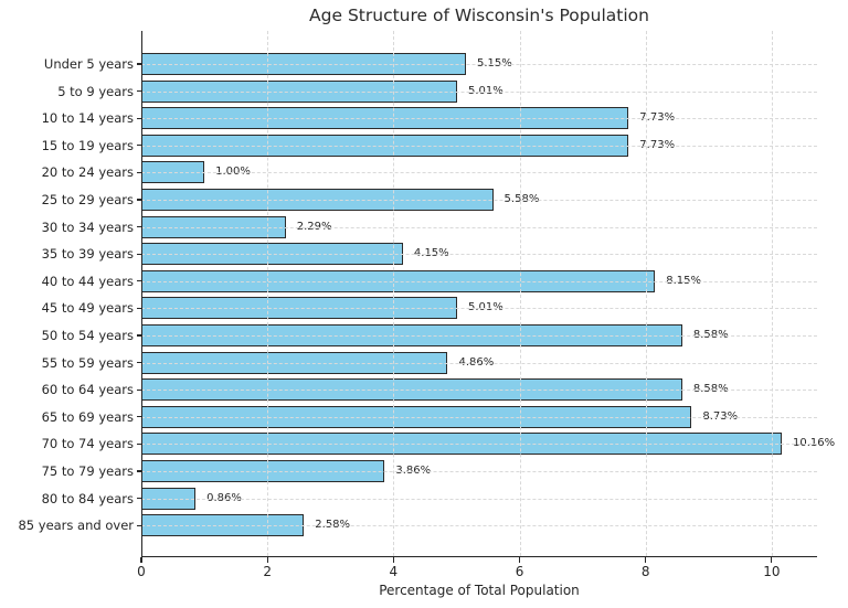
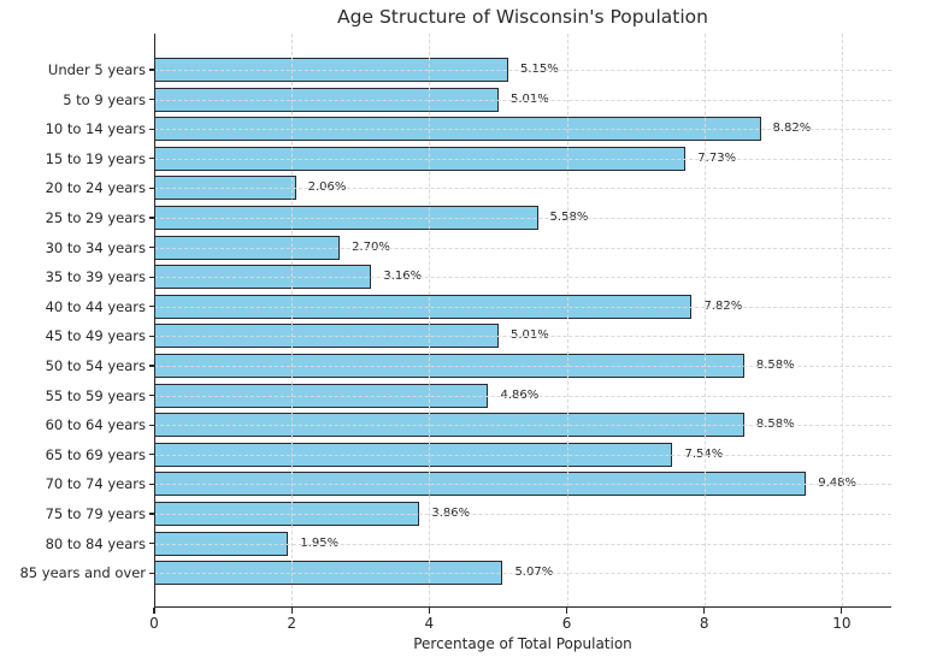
10 to 14 years: 7.73% -> 8.82%
20 to 24 years: 1.00% -> 2.06%
30 to 34 years: 2.29% -> 2.70%
35 to 39 years: 4.15% -> 3.16%
40 to 44 years: 8.15% -> 7.82%
65 to 69 years: 8.73% -> 7.54%
70 to 74 years: 10.16% -> 9.48%
80 to 84 years: 0.86% -> 1.95%
85 years and over: 2.58% -> 5.07%
